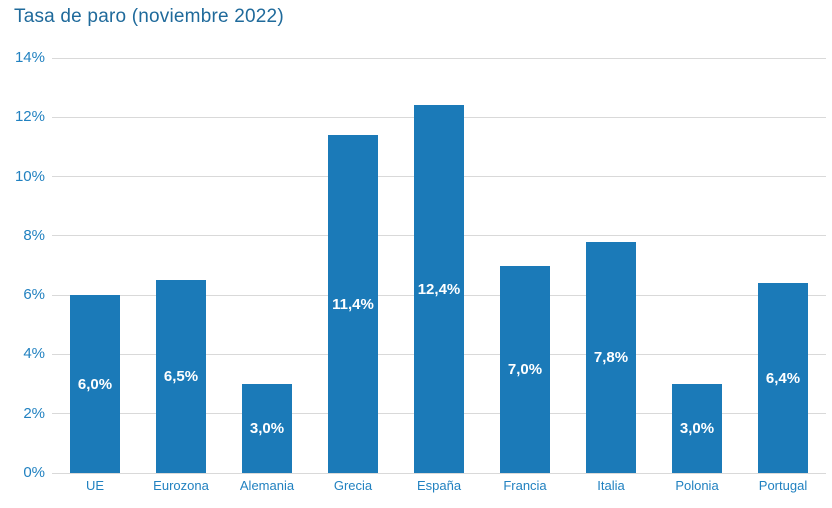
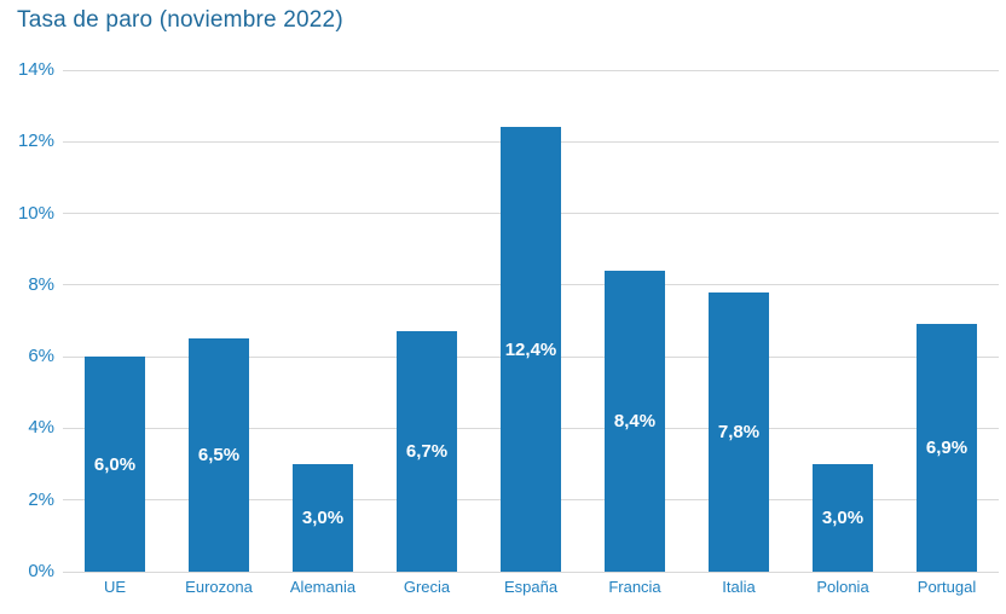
Grecia: 11,4% -> 6,7%
Francia: 7,0% -> 8,4%
Portugal: 6,4% -> 6,9%
